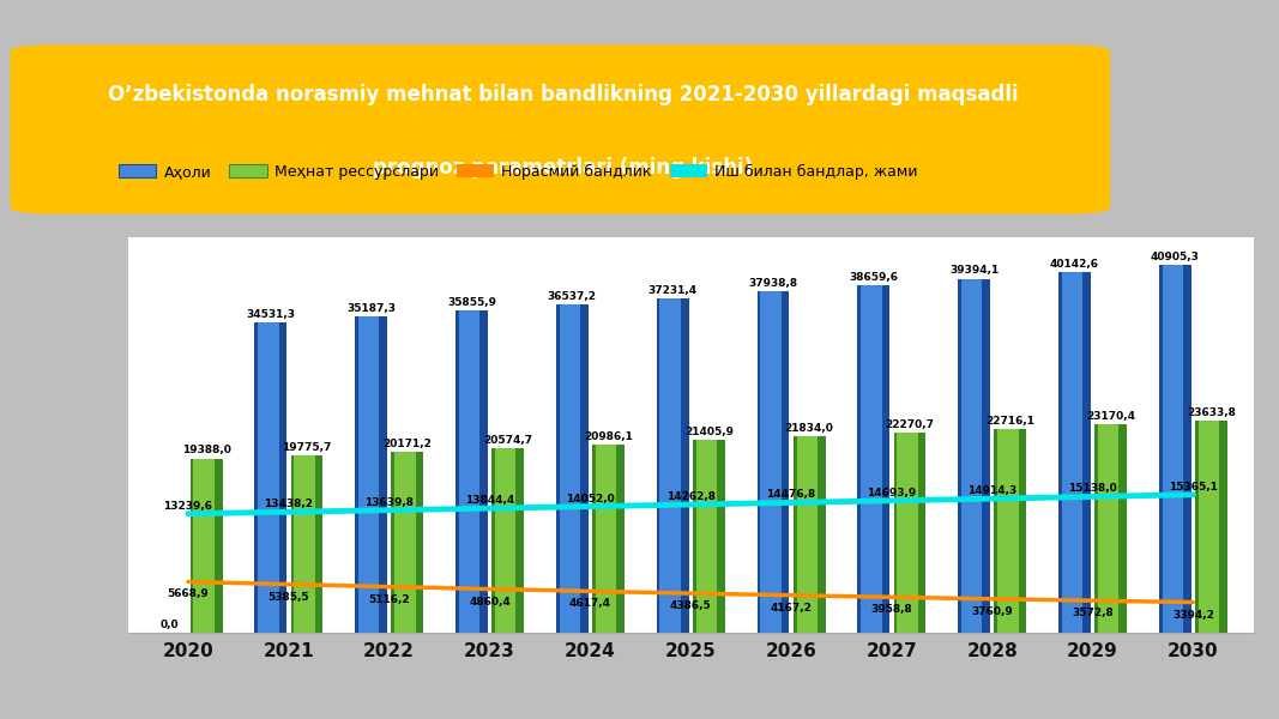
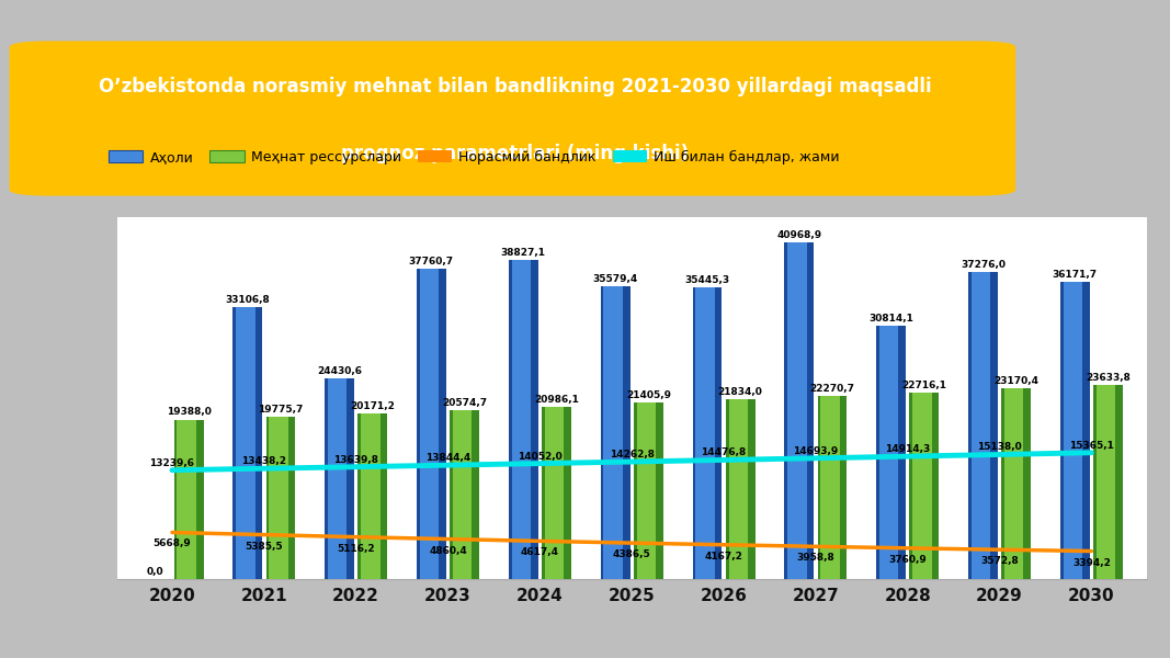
Аҳоли/2021: 34531,3 -> 33106,8
Аҳоли/2022: 35187,3 -> 24430,6
Аҳоли/2023: 35855,9 -> 37760,7
Аҳоли/2024: 36537,2 -> 38827,1
Аҳоли/2025: 37231,4 -> 35579,4
Аҳоли/2026: 37938,8 -> 35445,3
Аҳоли/2027: 38659,6 -> 40968,9
Аҳоли/2028: 39394,1 -> 30814,1
Аҳоли/2029: 40142,6 -> 37276,0
Аҳоли/2030: 40905,3 -> 36171,7
